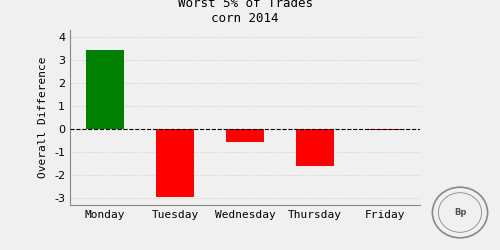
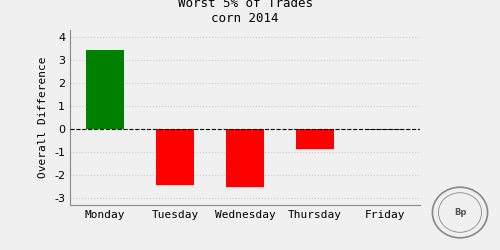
Tuesday: -2.95 -> -2.45
Wednesday: -0.55 -> -2.50
Thursday: -1.60 -> -0.85
